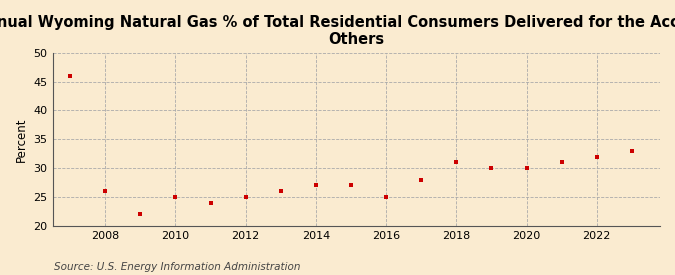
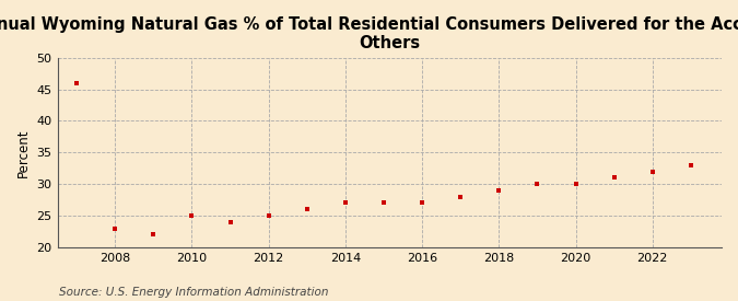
2008: 26 -> 23
2016: 25 -> 27
2018: 31 -> 29
